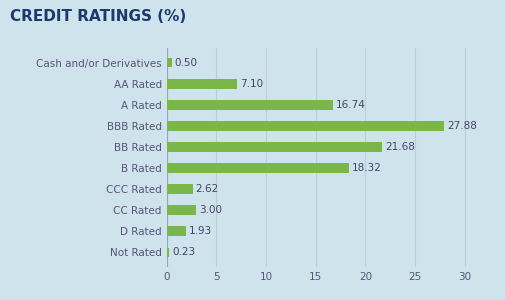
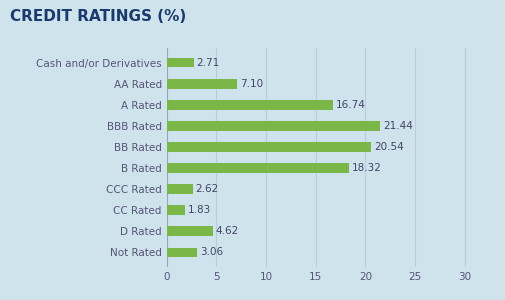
Cash and/or Derivatives: 0.50 -> 2.71
BBB Rated: 27.88 -> 21.44
BB Rated: 21.68 -> 20.54
CC Rated: 3.00 -> 1.83
D Rated: 1.93 -> 4.62
Not Rated: 0.23 -> 3.06
